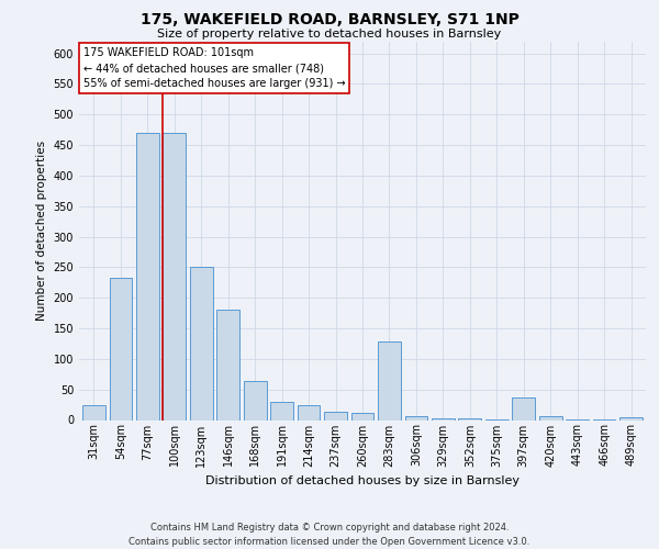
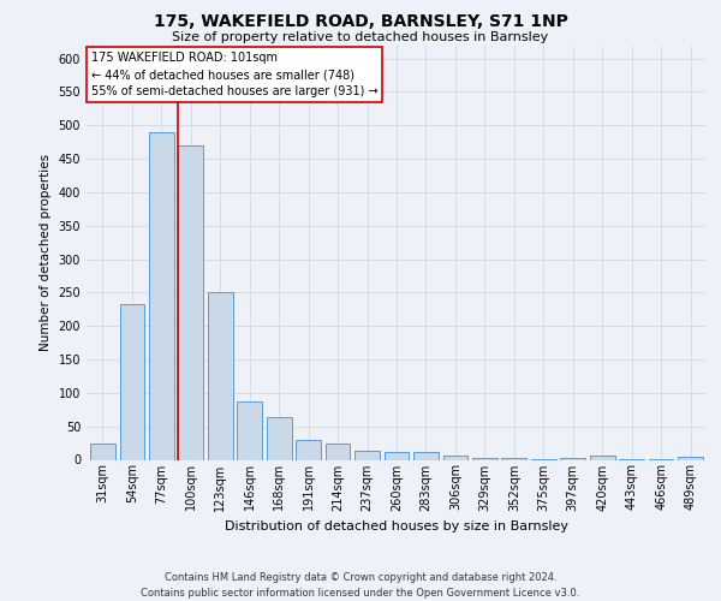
77sqm: 470 -> 490
146sqm: 180 -> 88
283sqm: 128 -> 11
397sqm: 36 -> 2
